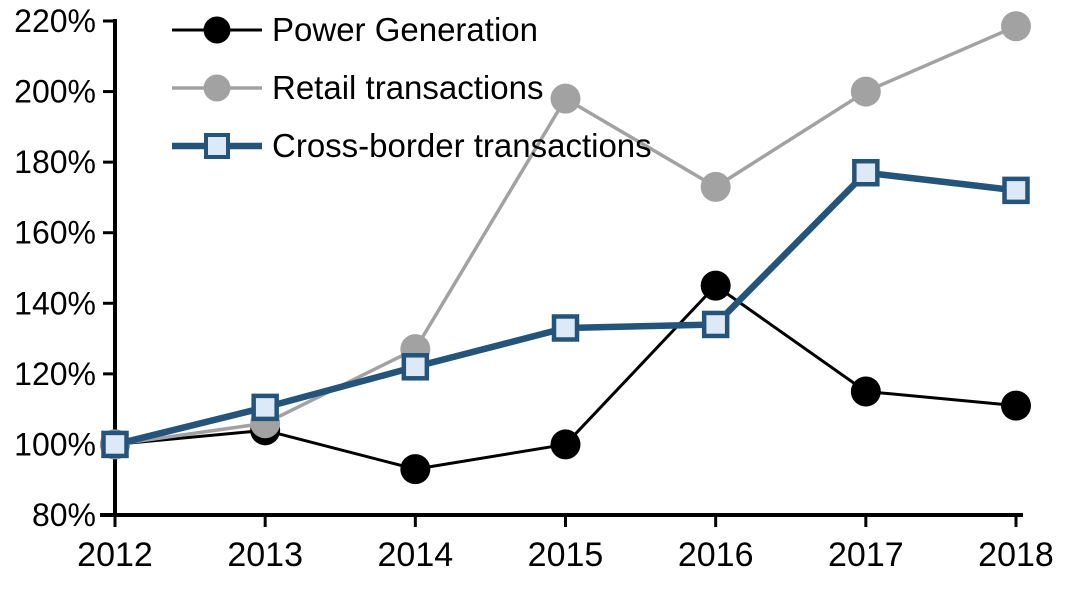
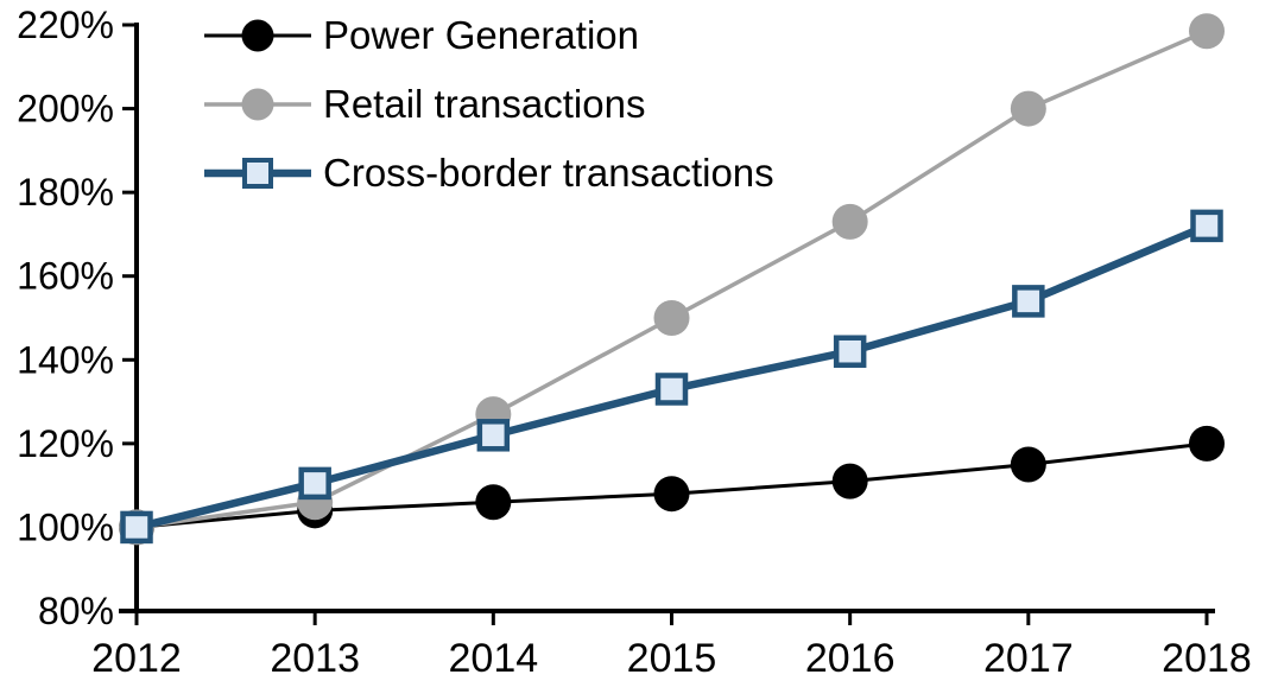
Power Generation/2014: 93% -> 106%
Power Generation/2015: 100% -> 108%
Retail transactions/2015: 198% -> 150%
Power Generation/2016: 145% -> 111%
Cross-border transactions/2016: 134% -> 142%
Cross-border transactions/2017: 177% -> 154%
Power Generation/2018: 111% -> 120%
